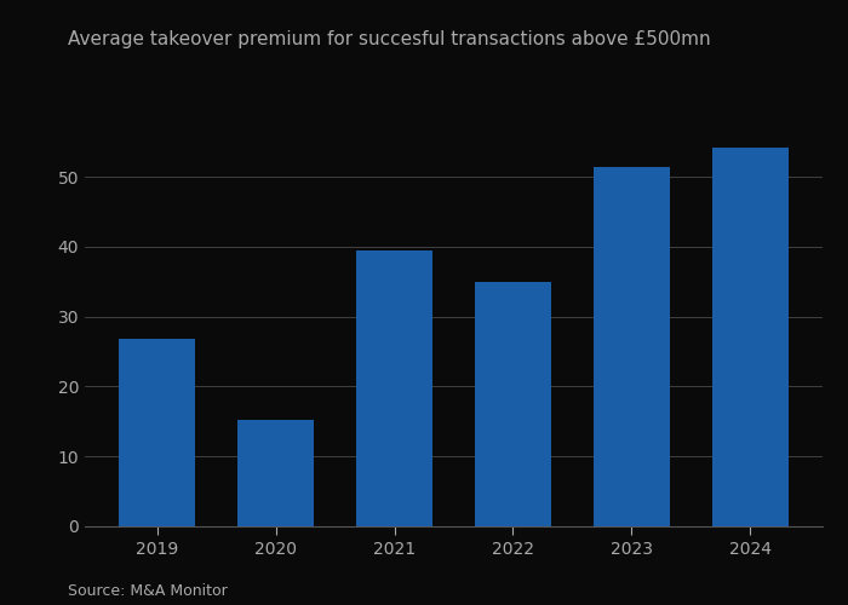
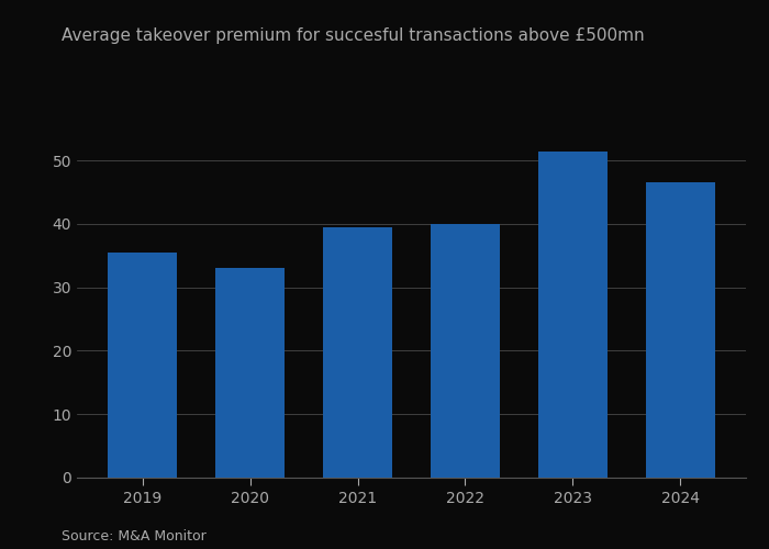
2019: 26.8 -> 35.5
2020: 15.2 -> 33.0
2022: 35.0 -> 40.0
2024: 54.2 -> 46.5
